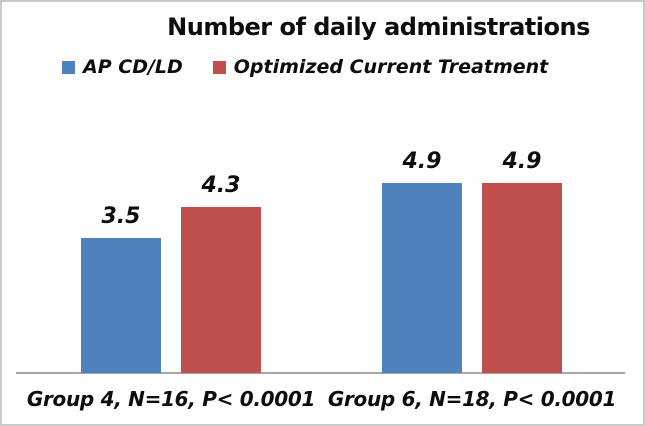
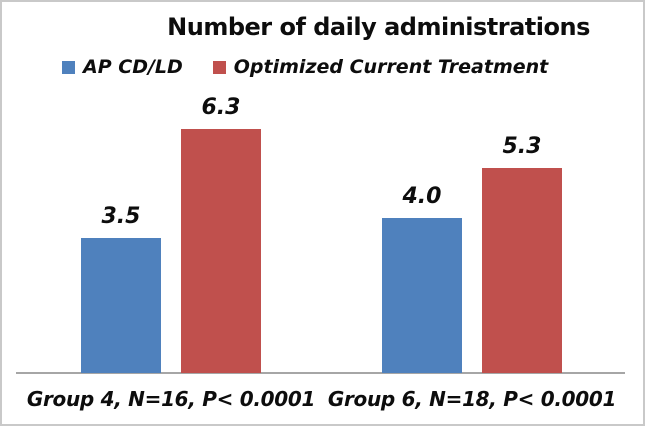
Optimized Current Treatment/Group 4, N=16, P< 0.0001: 4.3 -> 6.3
AP CD/LD/Group 6, N=18, P< 0.0001: 4.9 -> 4.0
Optimized Current Treatment/Group 6, N=18, P< 0.0001: 4.9 -> 5.3
